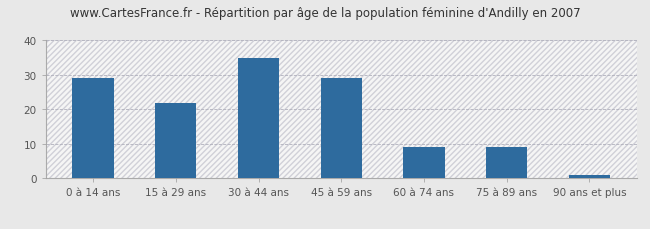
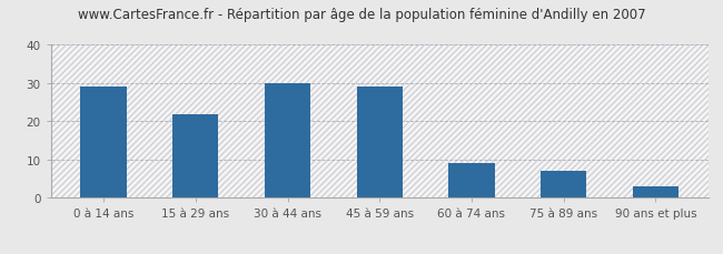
30 à 44 ans: 35 -> 30
75 à 89 ans: 9 -> 7
90 ans et plus: 1 -> 3
